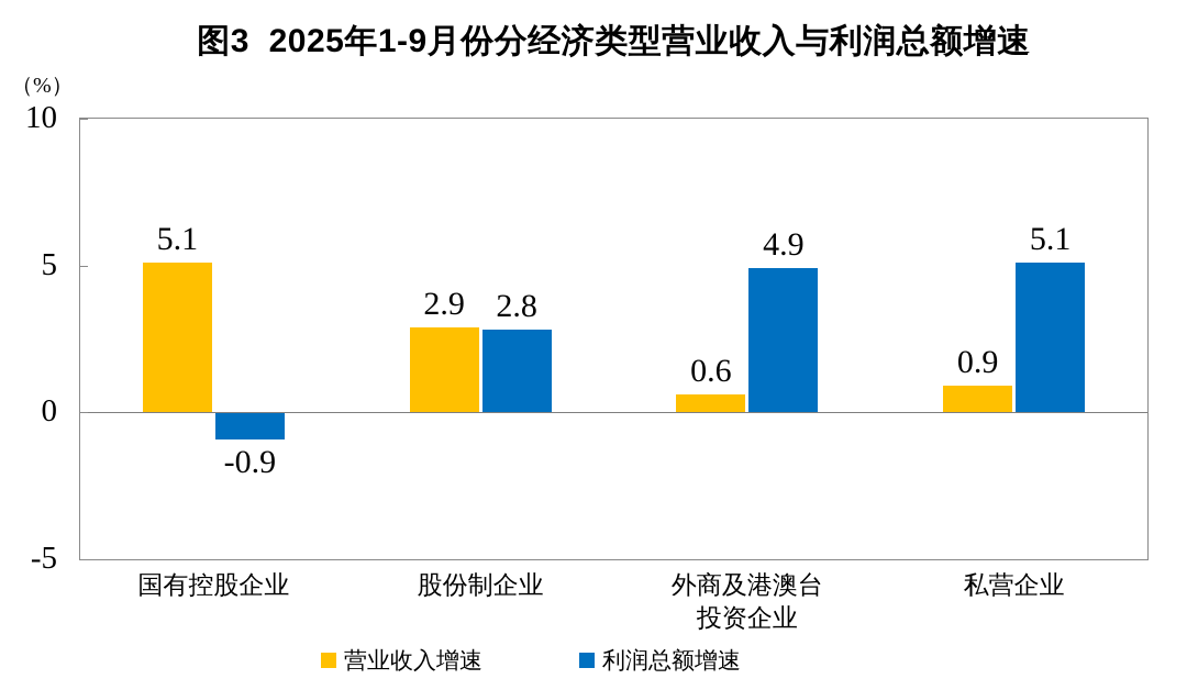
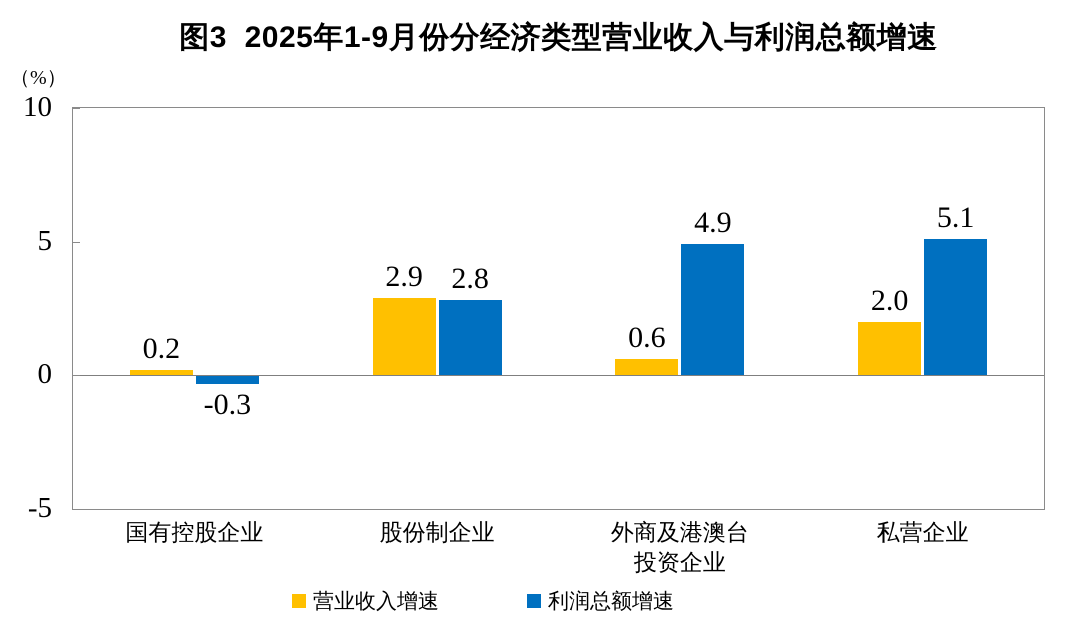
营业收入增速/国有控股企业: 5.1 -> 0.2
利润总额增速/国有控股企业: -0.9 -> -0.3
营业收入增速/私营企业: 0.9 -> 2.0
